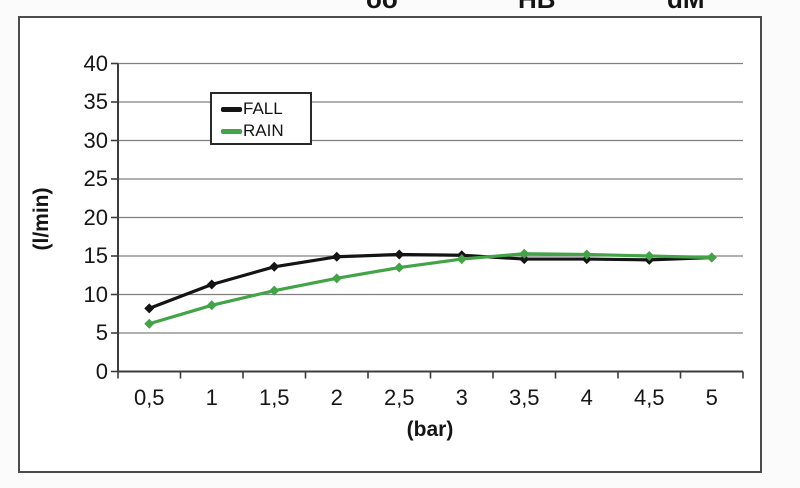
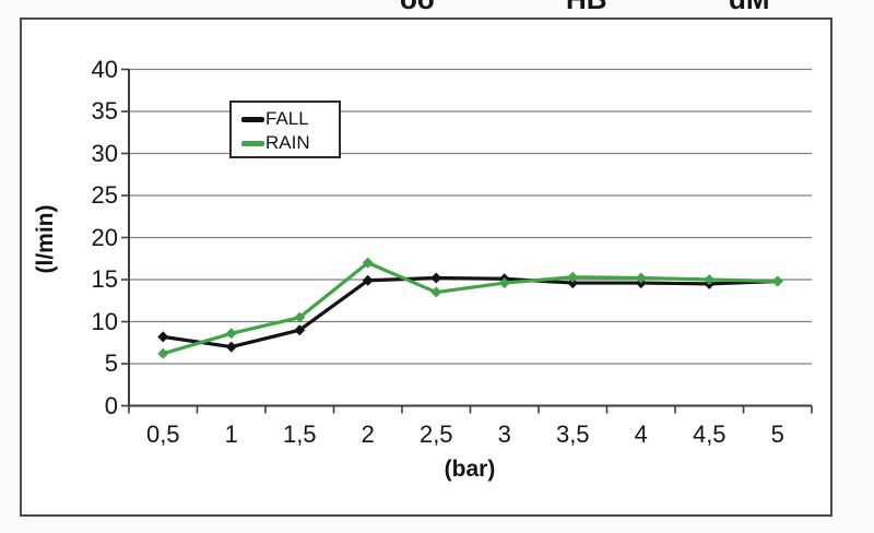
FALL/1: 11 -> 7
FALL/1,5: 14 -> 9
RAIN/2: 12 -> 17
